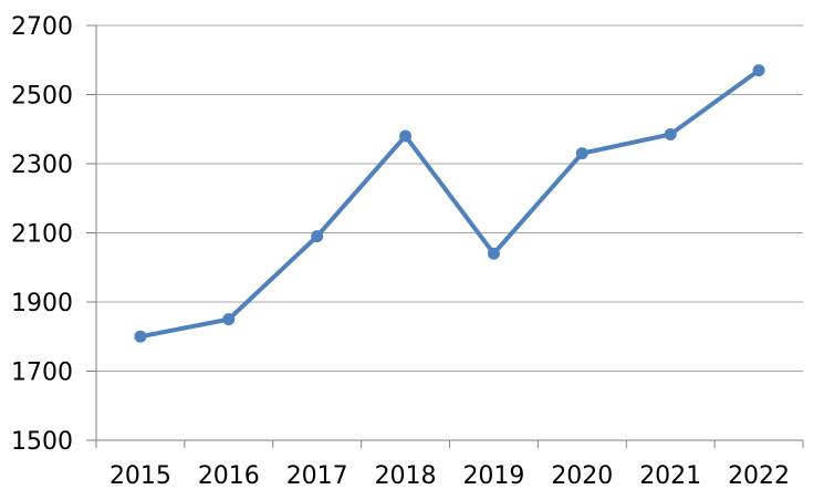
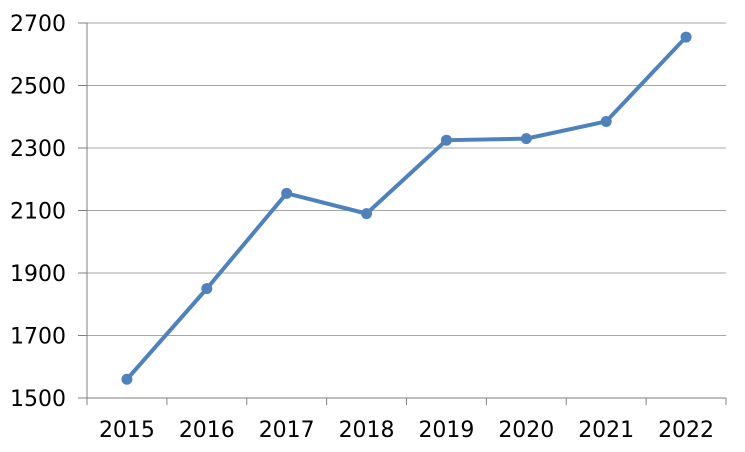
2015: 1800 -> 1560
2017: 2090 -> 2160
2018: 2380 -> 2090
2019: 2040 -> 2320
2022: 2570 -> 2660
